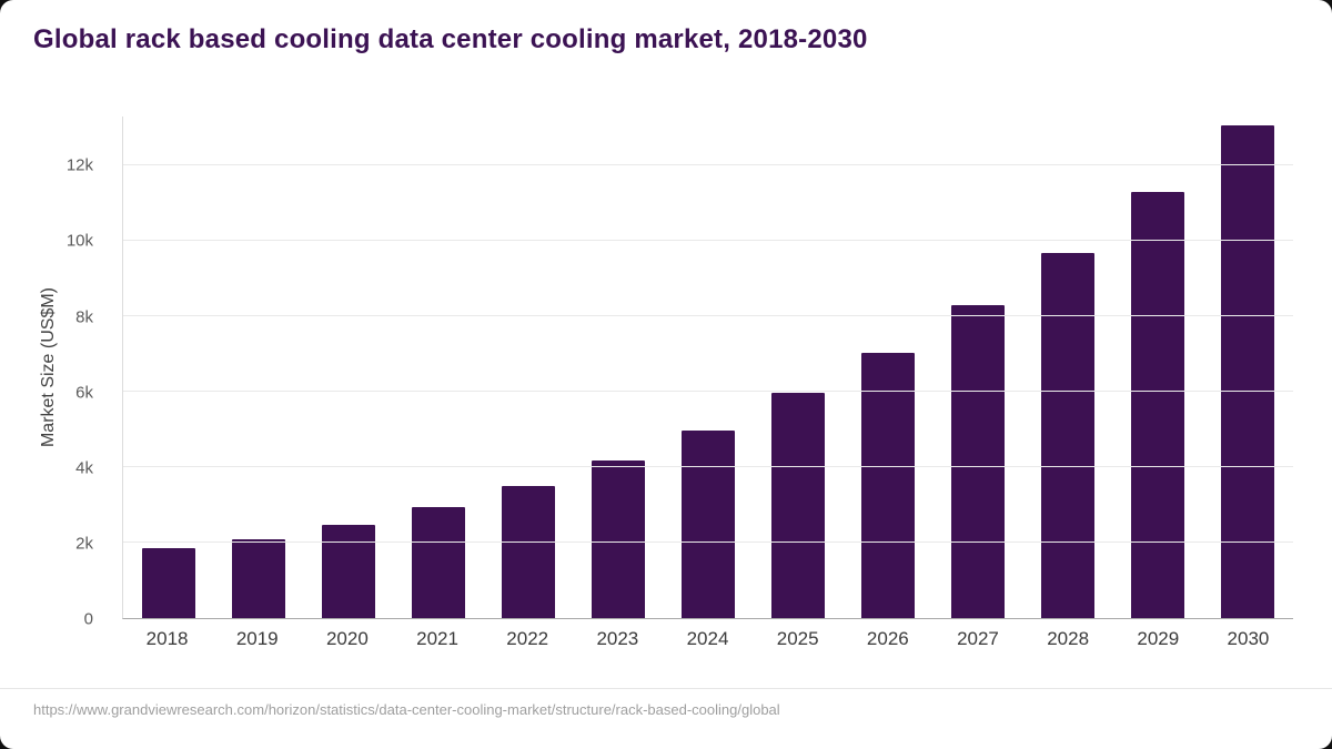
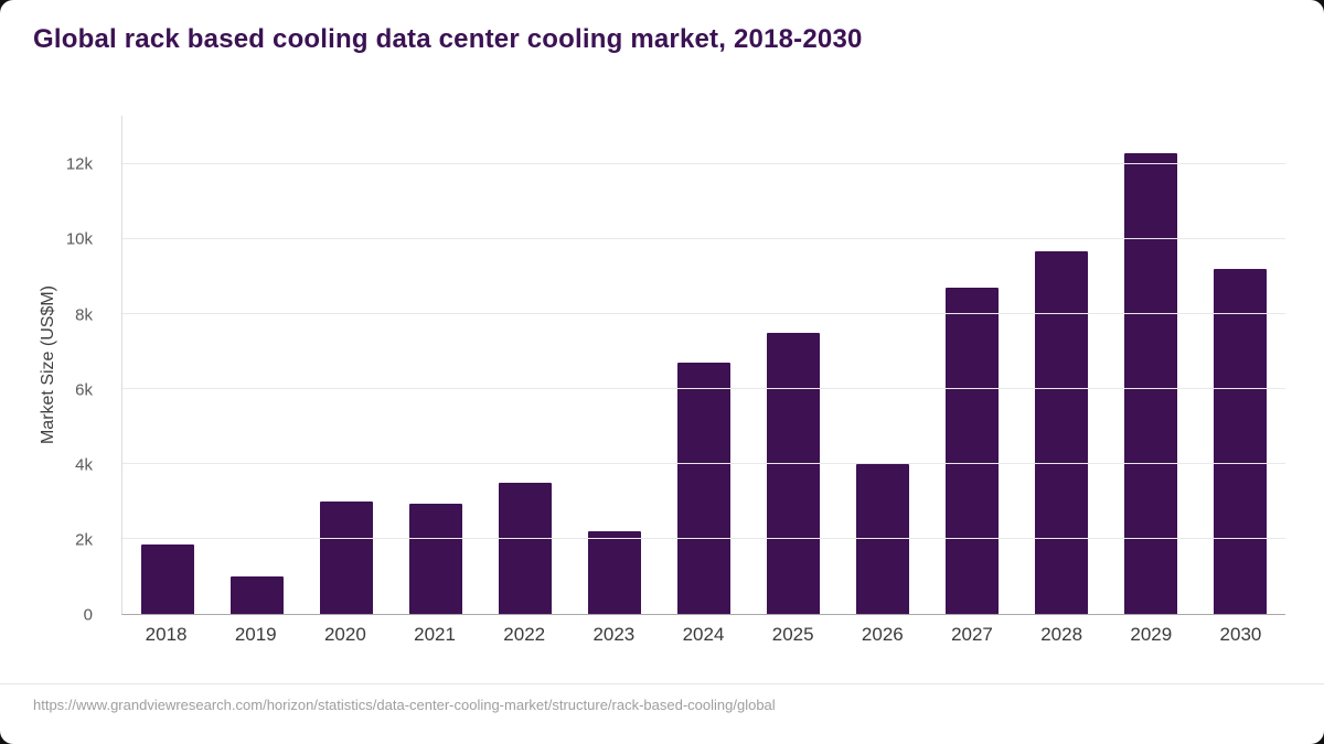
2019: 2.1k -> 1.0k
2020: 2.5k -> 3.0k
2023: 4.2k -> 2.2k
2024: 5.0k -> 6.7k
2025: 6.0k -> 7.5k
2026: 7.0k -> 4.0k
2027: 8.3k -> 8.7k
2029: 11.3k -> 12.3k
2030: 13.1k -> 9.2k
